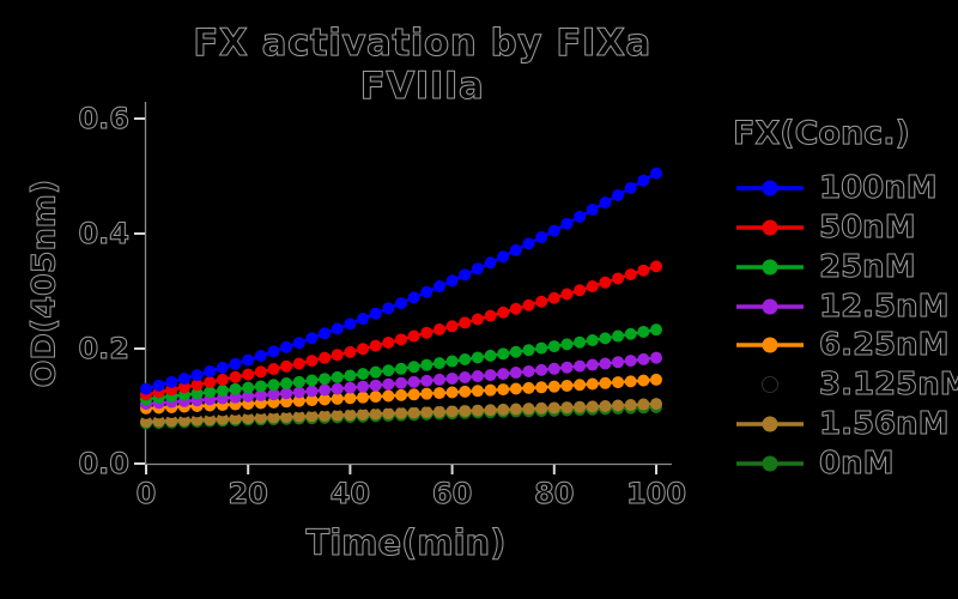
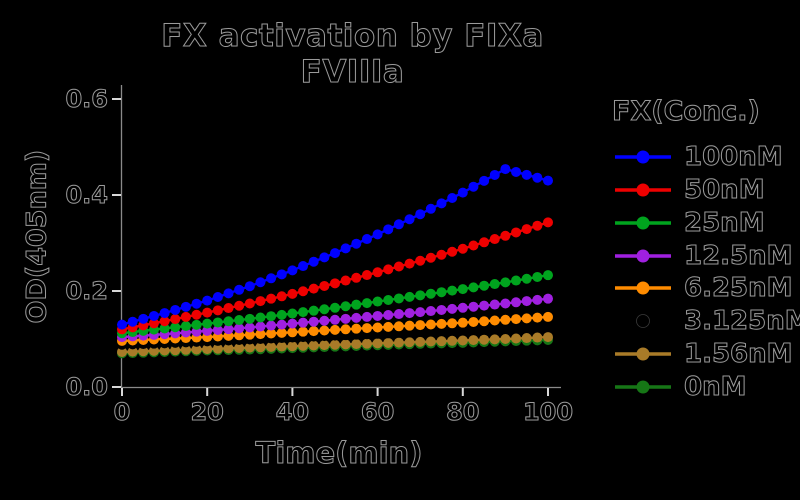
100nM/100: 0.51 -> 0.43
